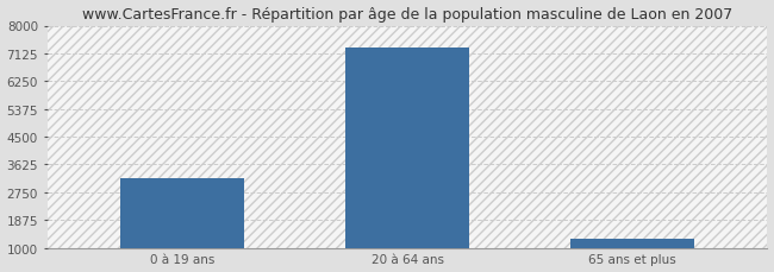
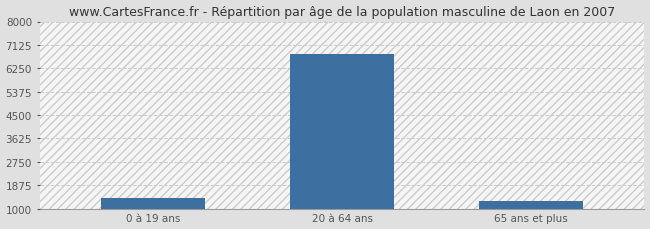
0 à 19 ans: 3200 -> 1400
20 à 64 ans: 7300 -> 6800
